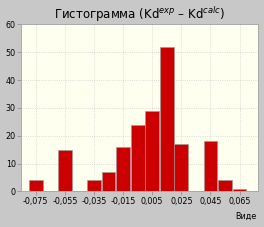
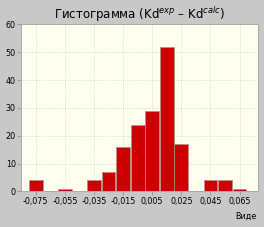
-0,055: 15 -> 1
0,045: 18 -> 4
